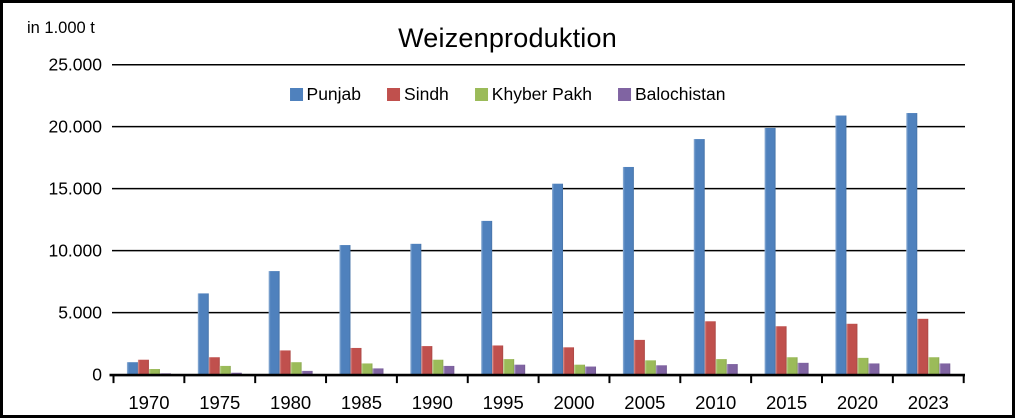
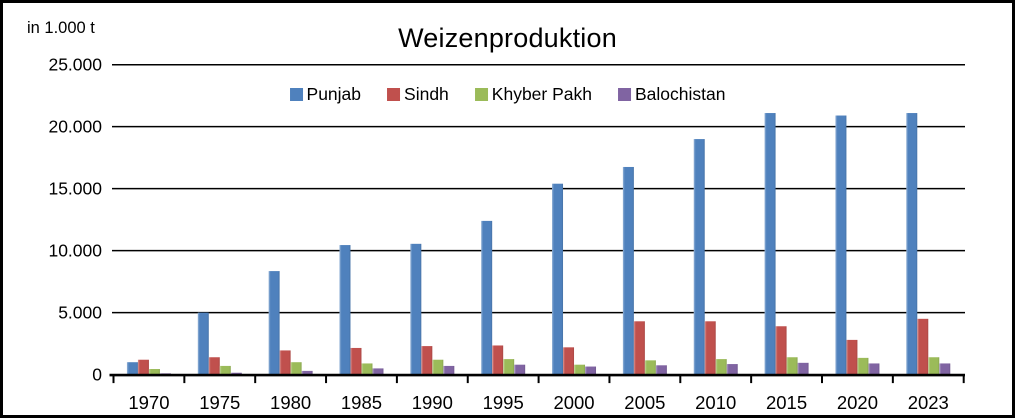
Punjab/1975: 6600 -> 5000
Sindh/2005: 2800 -> 4300
Punjab/2015: 19900 -> 21100
Sindh/2020: 4100 -> 2800
